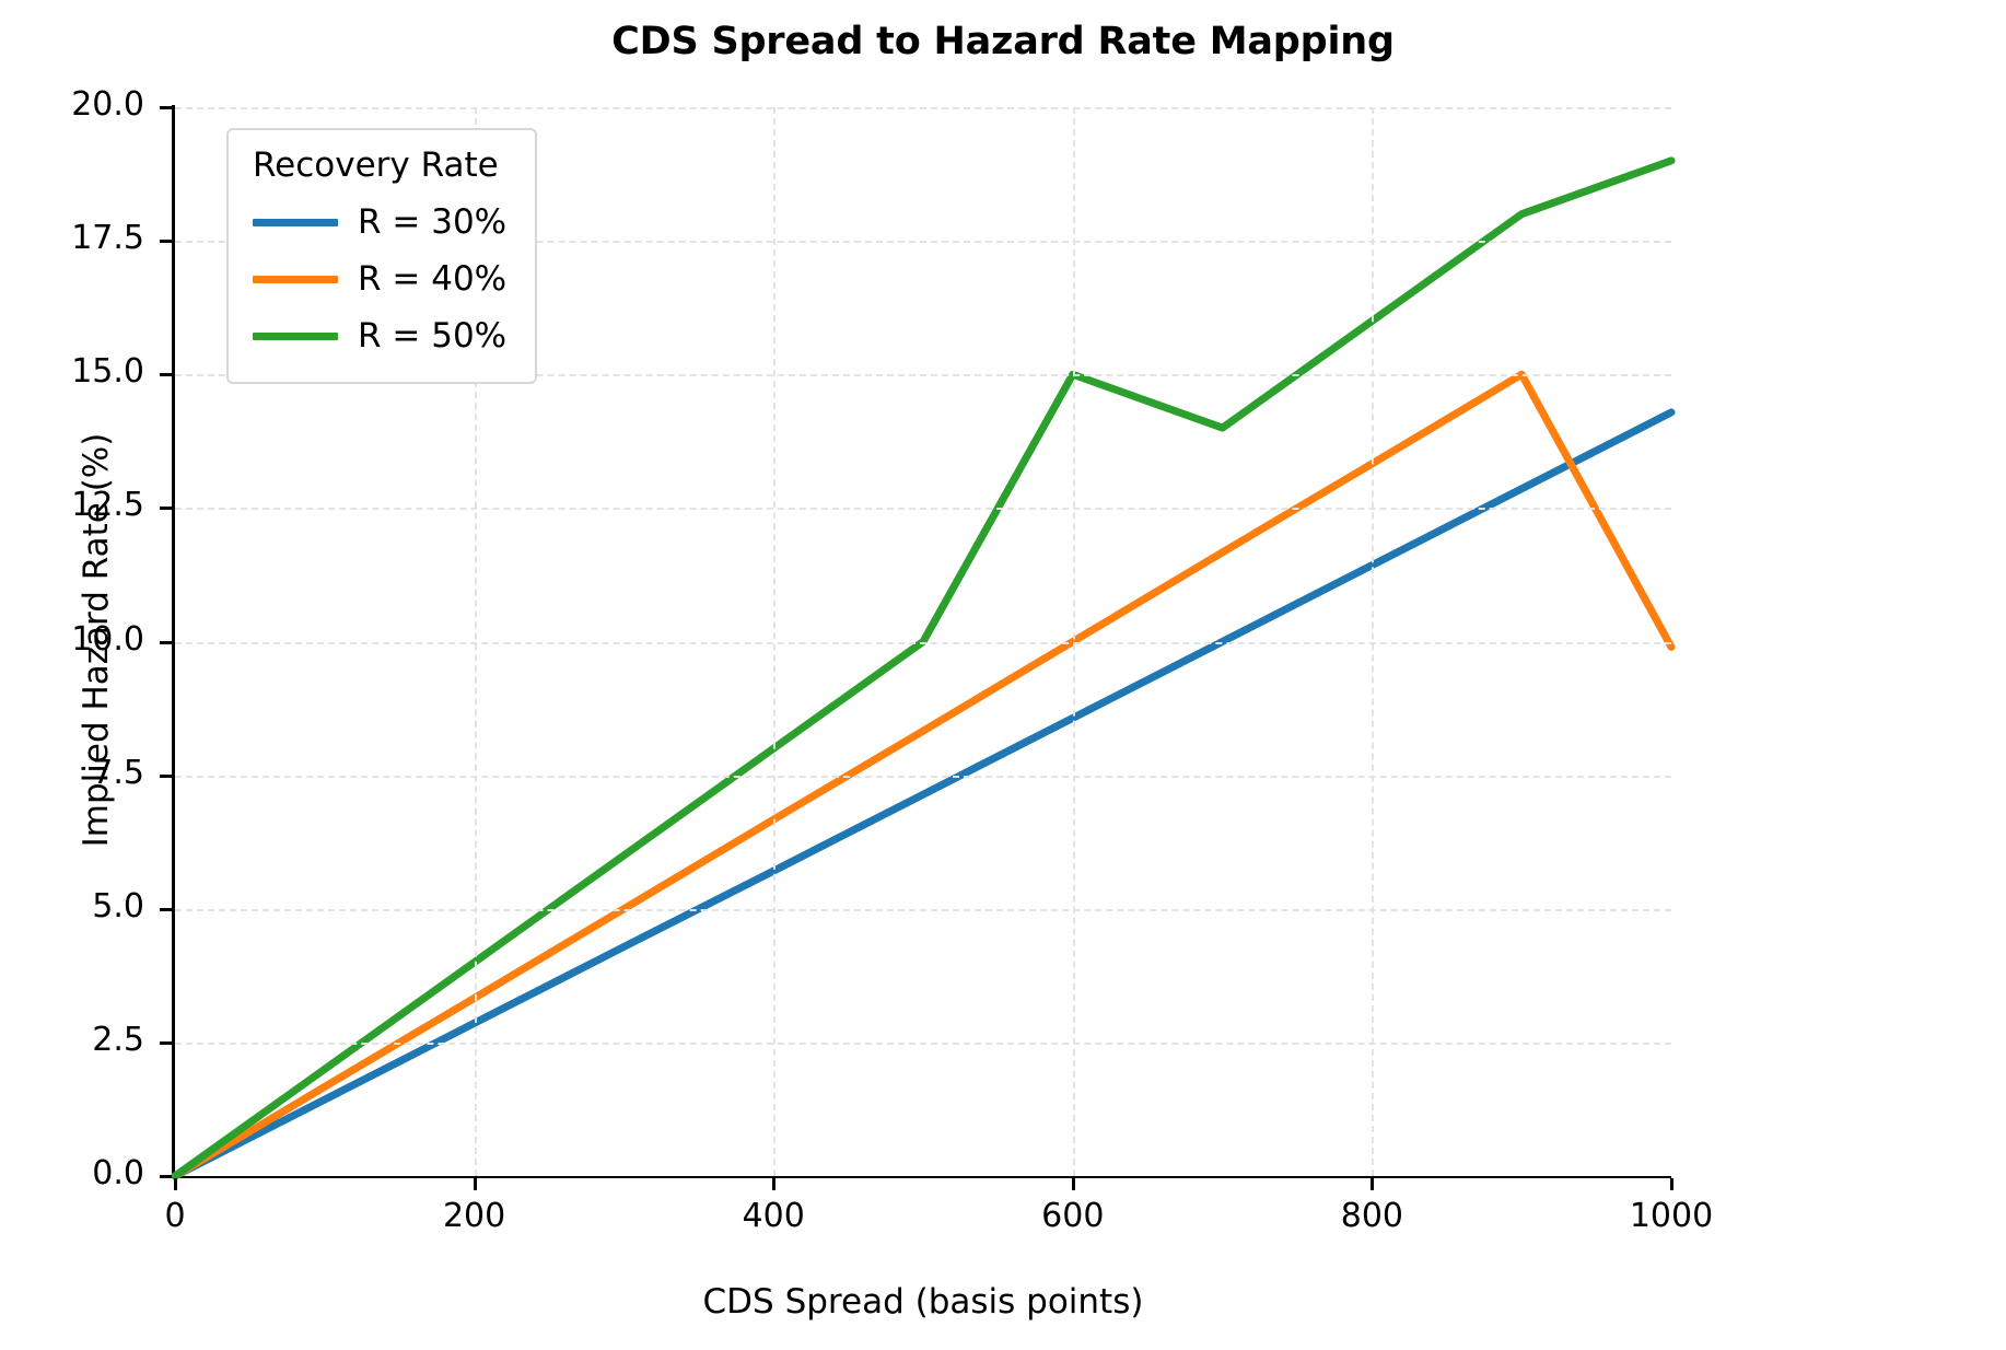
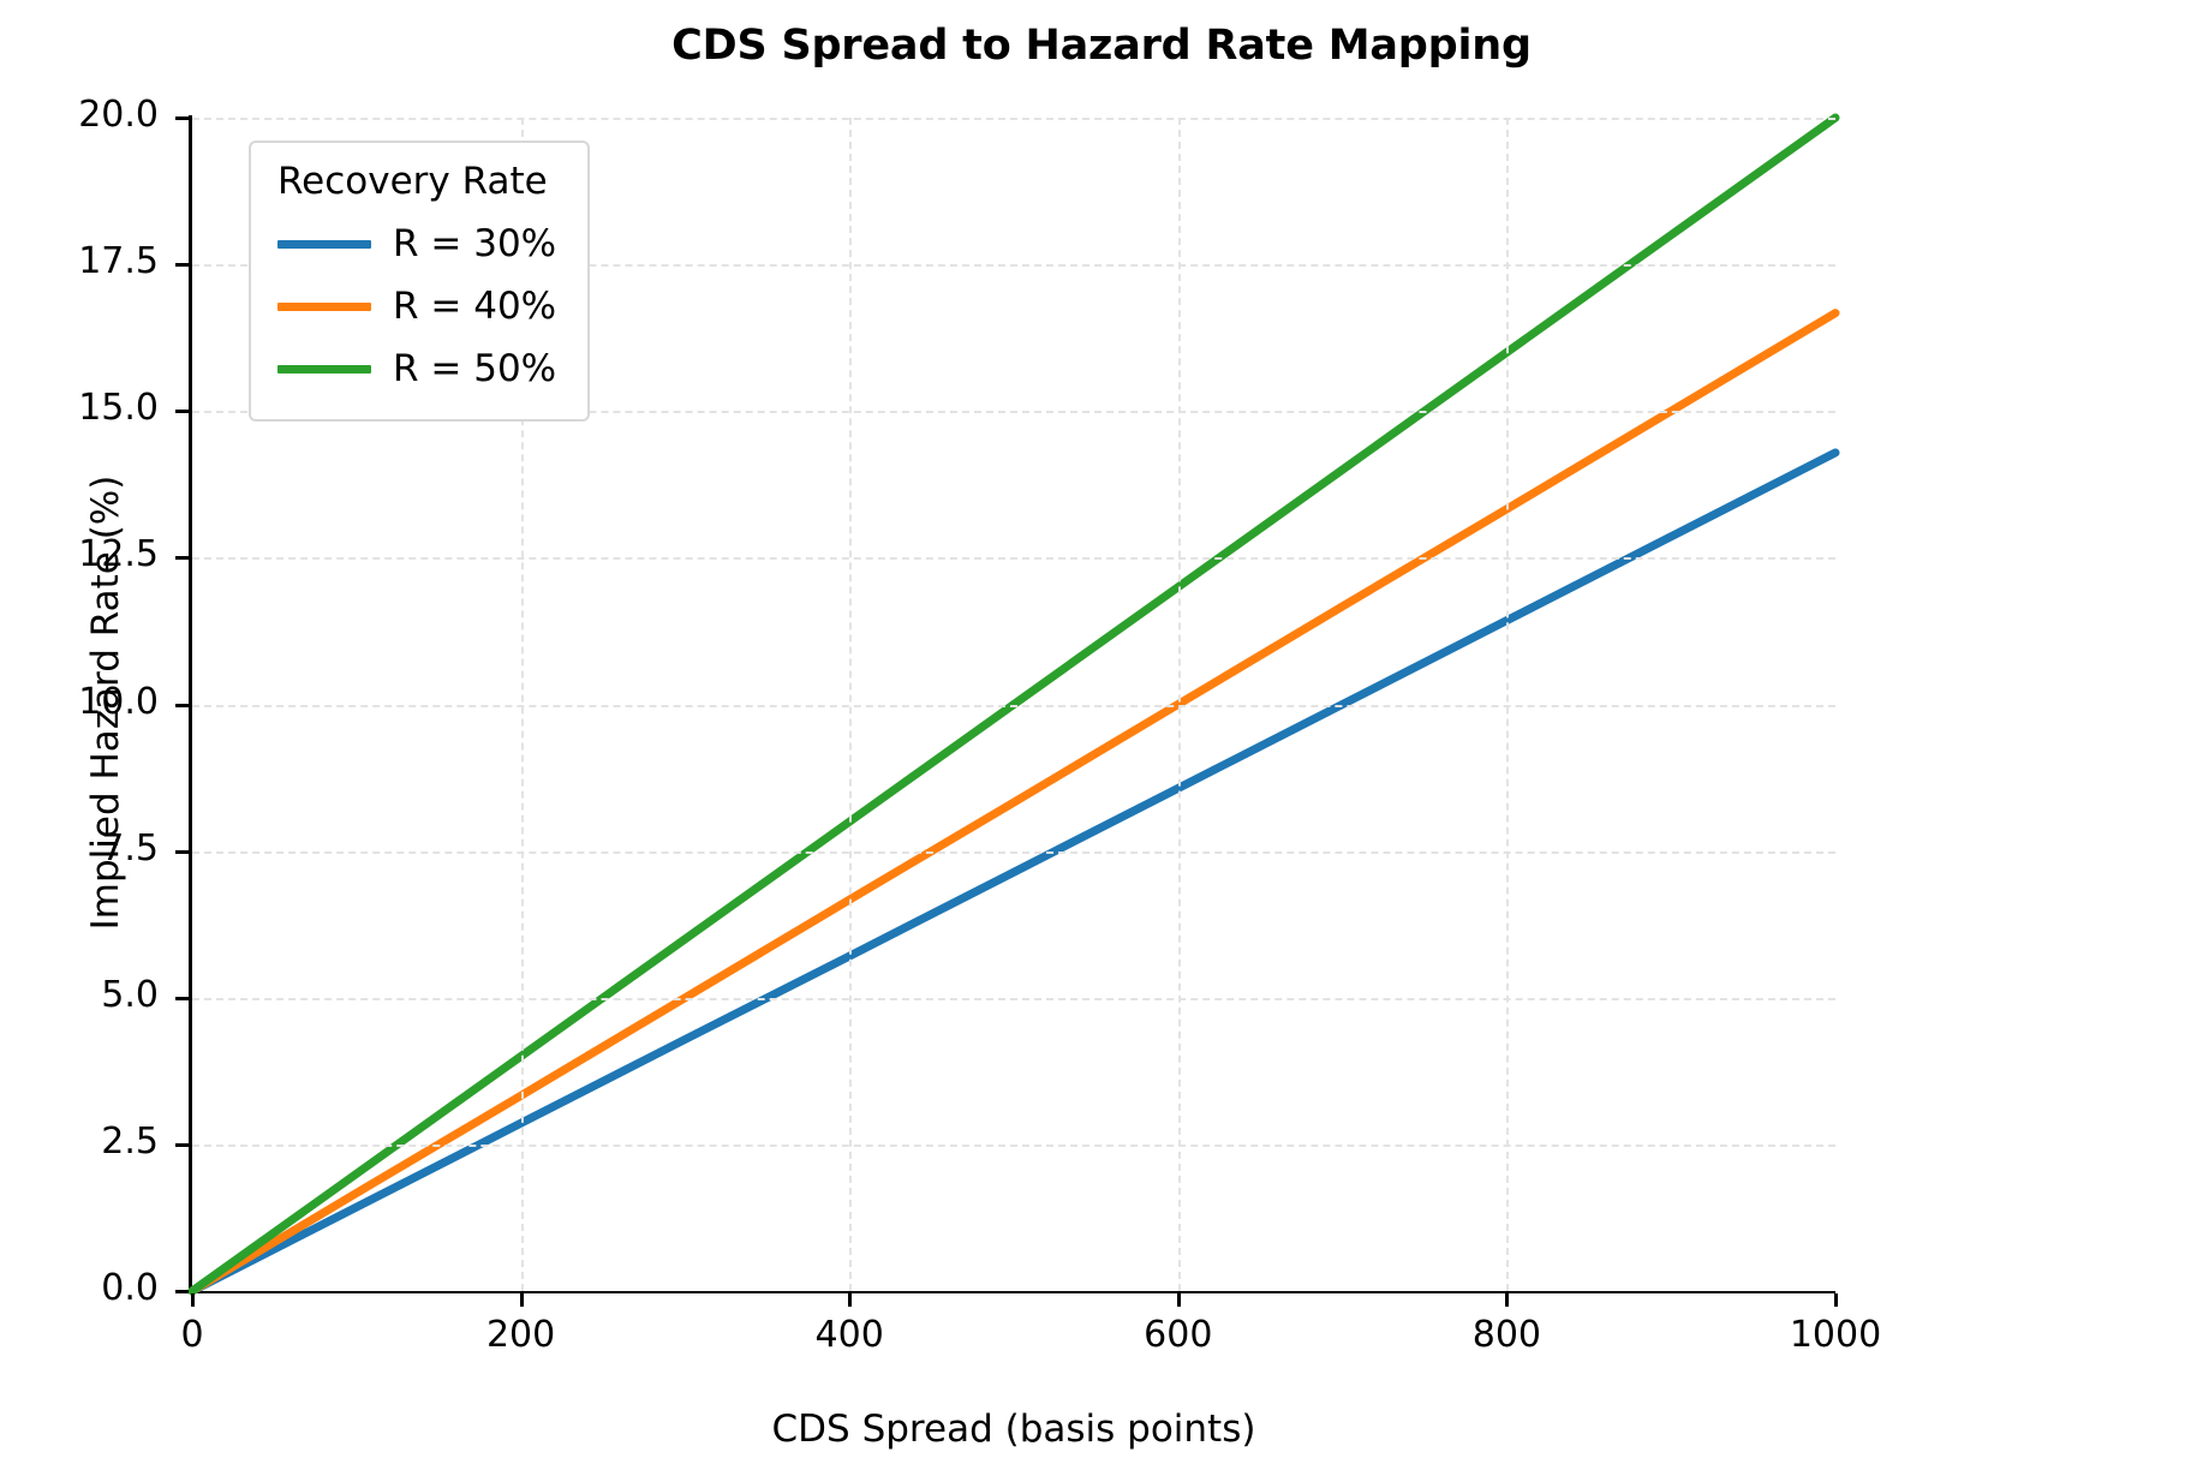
R = 50%/600: 15 -> 12
R = 40%/1000: 9.9 -> 16.7
R = 50%/1000: 19 -> 20
